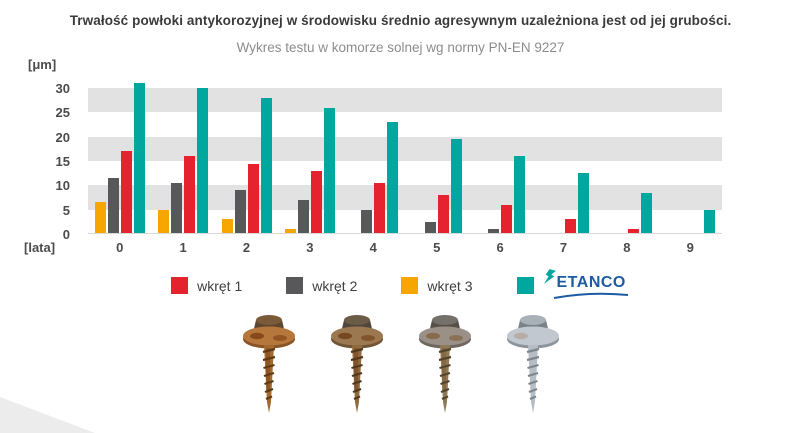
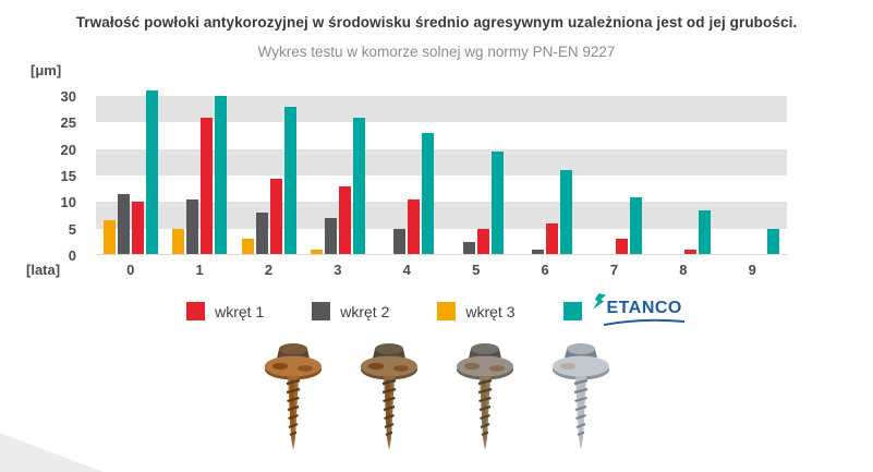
wkręt 1/0: 17 -> 10
wkręt 1/1: 16 -> 26
wkręt 2/2: 9 -> 8
wkręt 1/5: 8 -> 5
ETANCO/7: 12 -> 11
